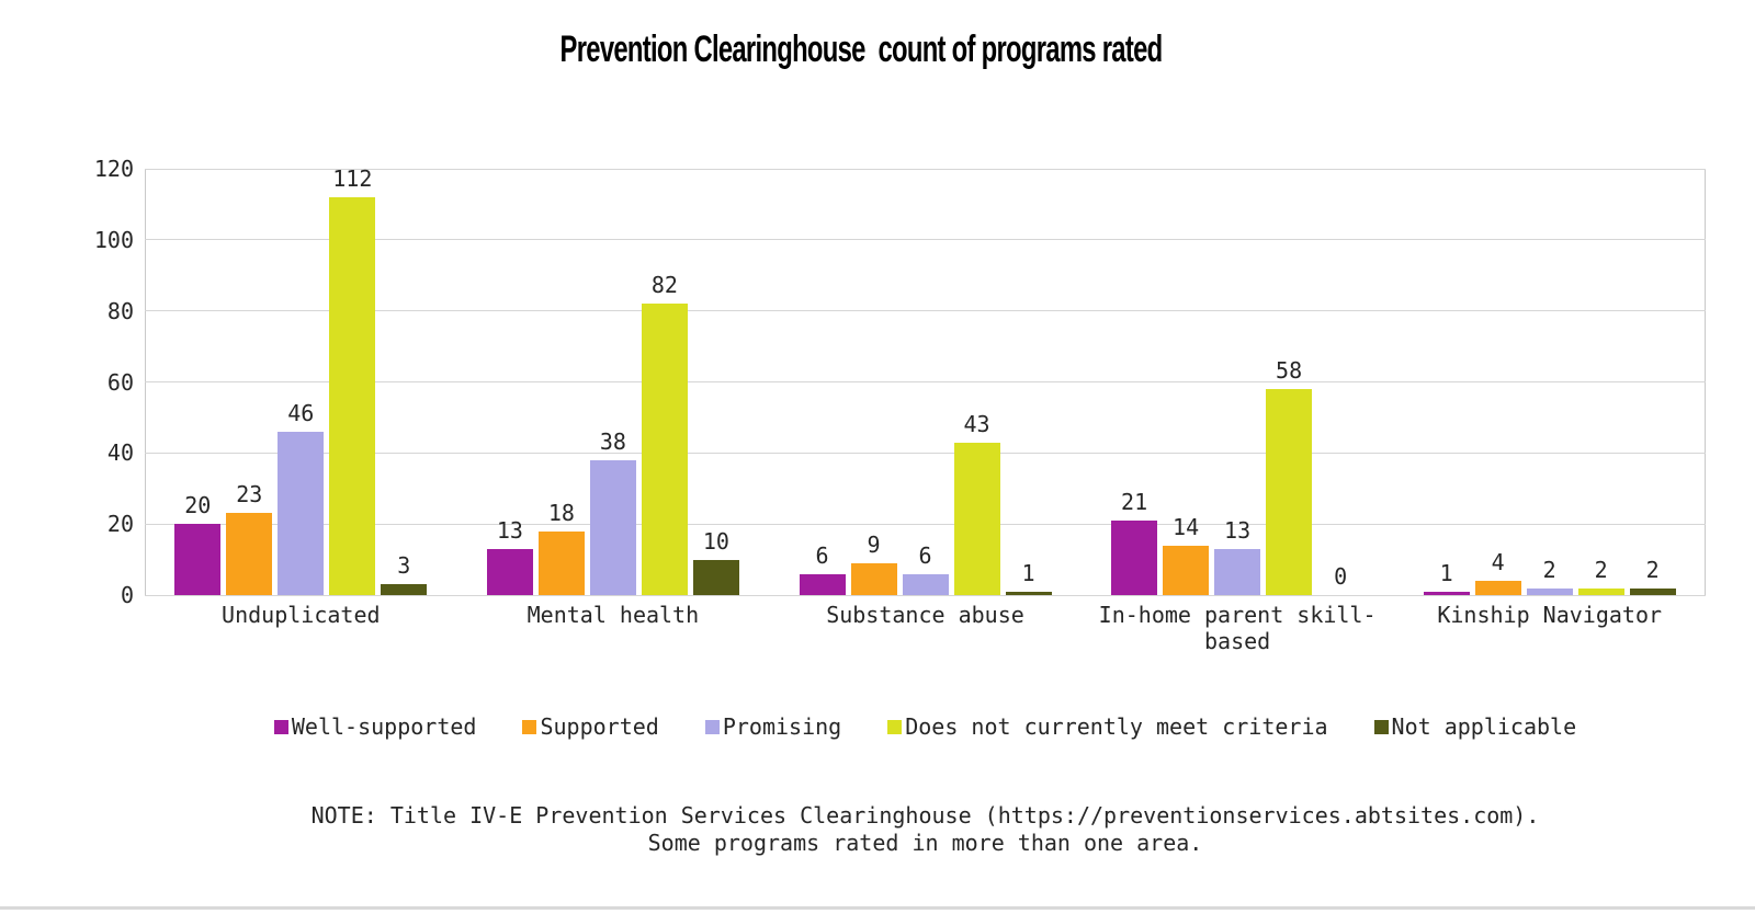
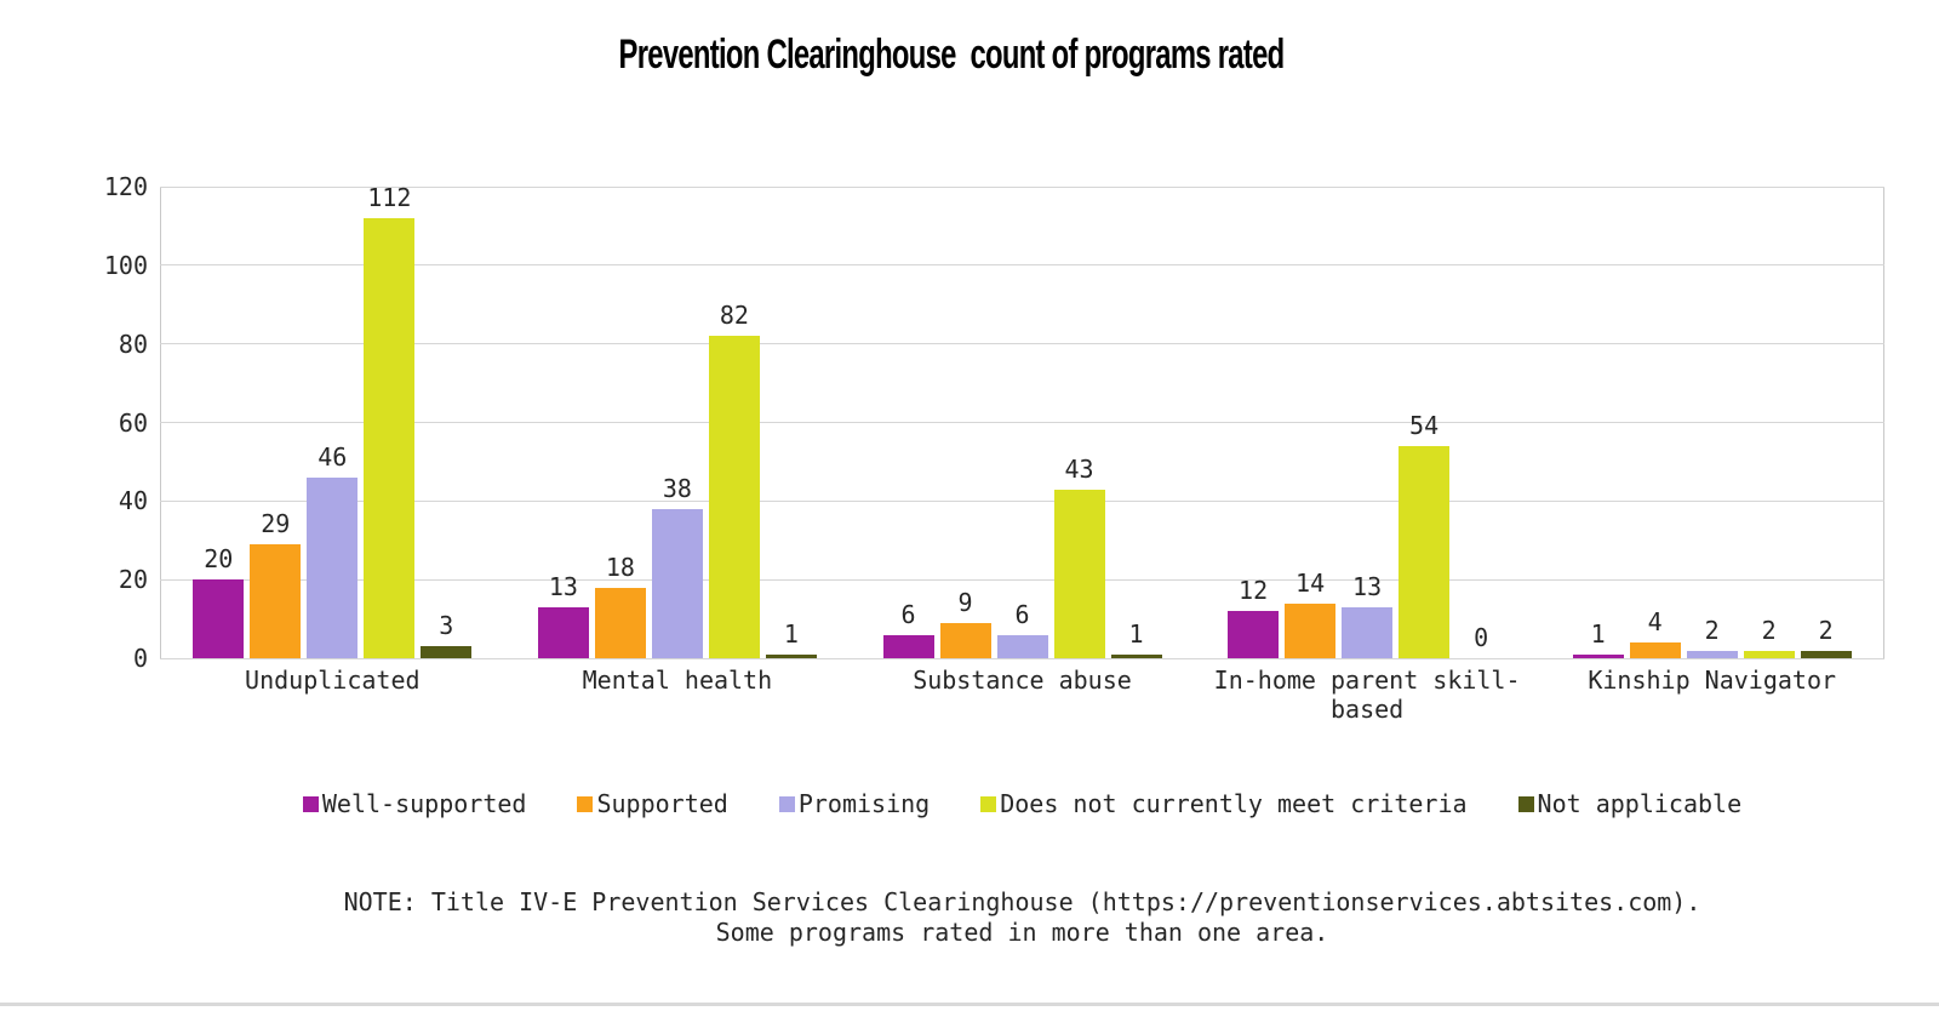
Supported/Unduplicated: 23 -> 29
Not applicable/Mental health: 10 -> 1
Well-supported/In-home parent skill-based: 21 -> 12
Does not currently meet criteria/In-home parent skill-based: 58 -> 54
